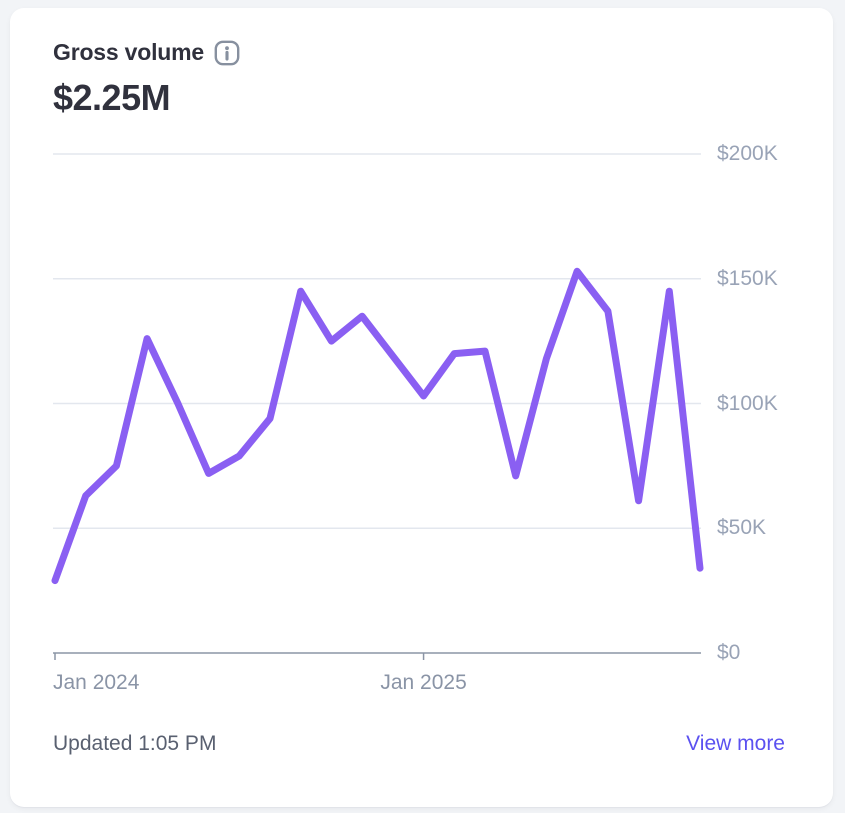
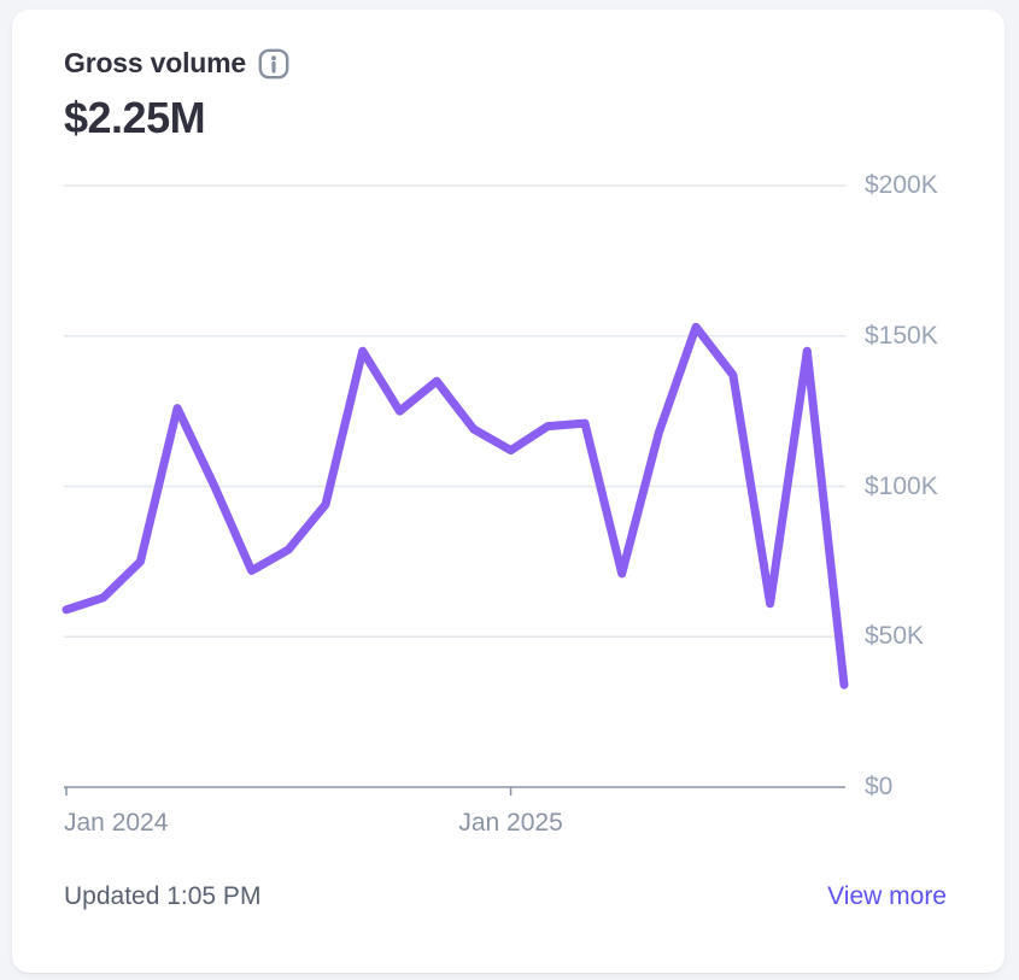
Jan 2024: $29K -> $59K
Jan 2025: $103K -> $112K
